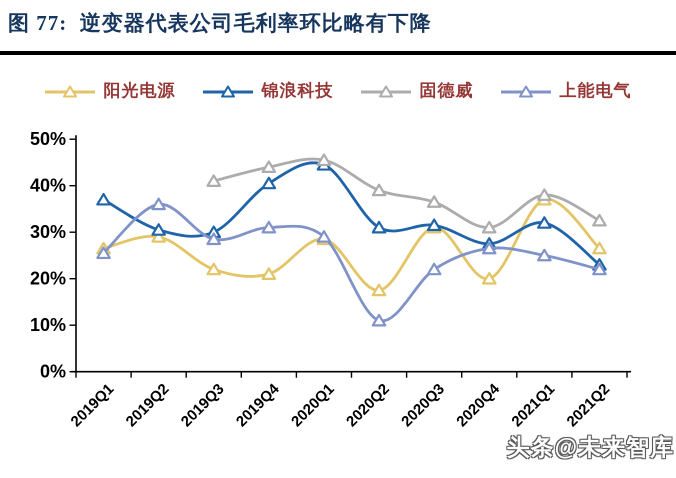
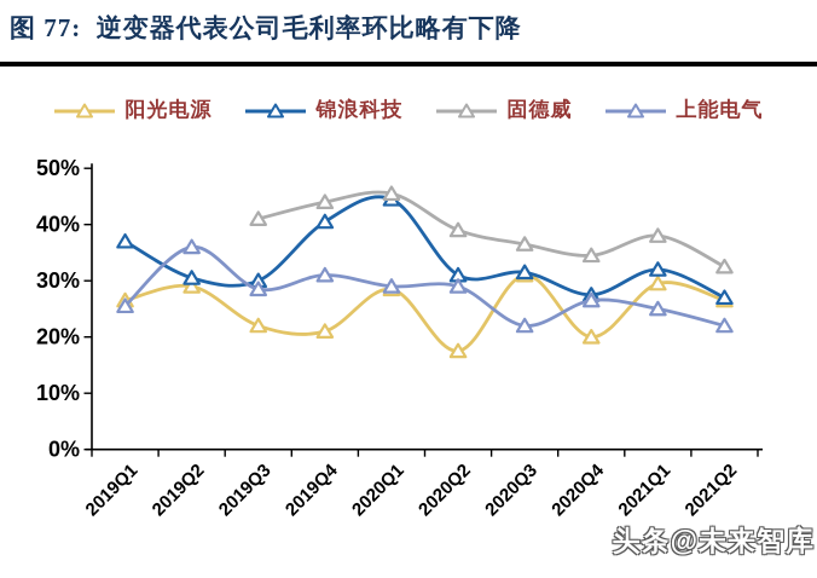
上能电气/2020Q2: 11% -> 29%
固德威/2020Q4: 31% -> 34%
阳光电源/2021Q1: 37% -> 30%
锦浪科技/2021Q2: 23% -> 27%
